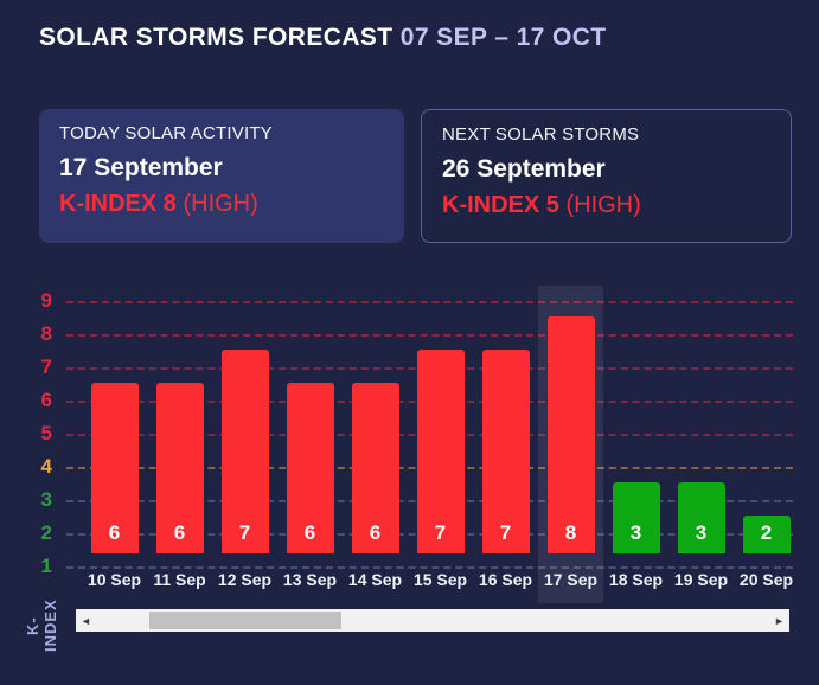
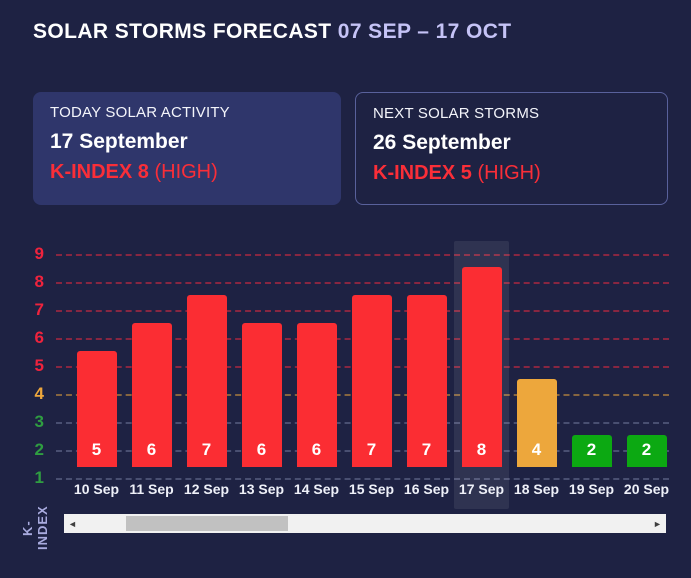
10 Sep: 6 -> 5
18 Sep: 3 -> 4
19 Sep: 3 -> 2
